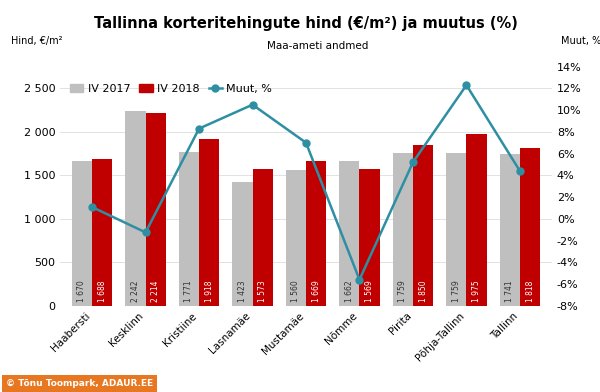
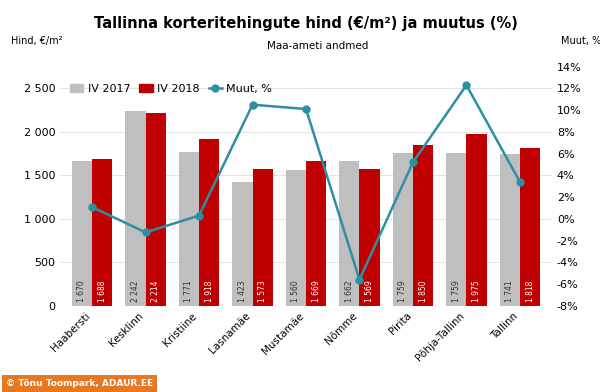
Muut, %/Kristiine: 8.3% -> 0.3%
Muut, %/Mustamäe: 7.0% -> 10.1%
Muut, %/Tallinn: 4.4% -> 3.4%
